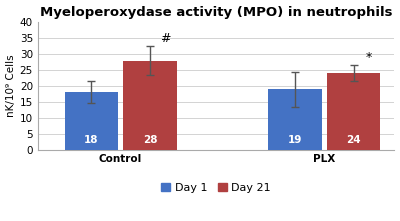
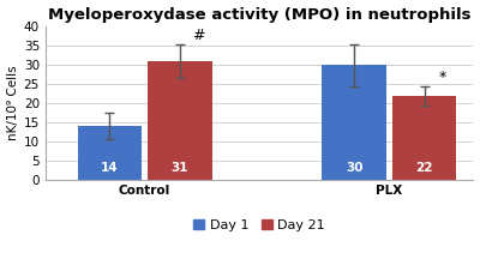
Day 1/Control: 18 -> 14
Day 21/Control: 28 -> 31
Day 1/PLX: 19 -> 30
Day 21/PLX: 24 -> 22
